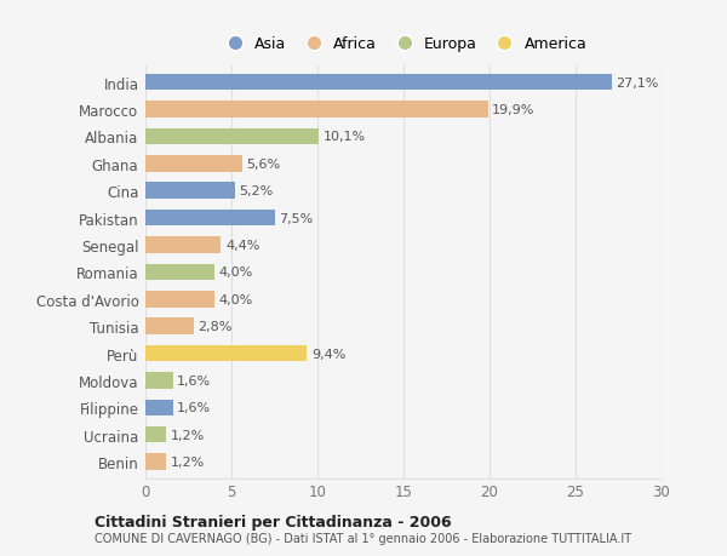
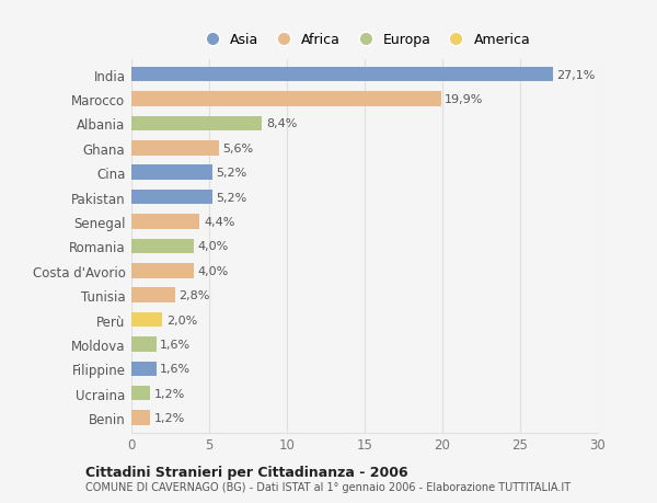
Albania: 10,1% -> 8,4%
Pakistan: 7,5% -> 5,2%
Perù: 9,4% -> 2,0%
